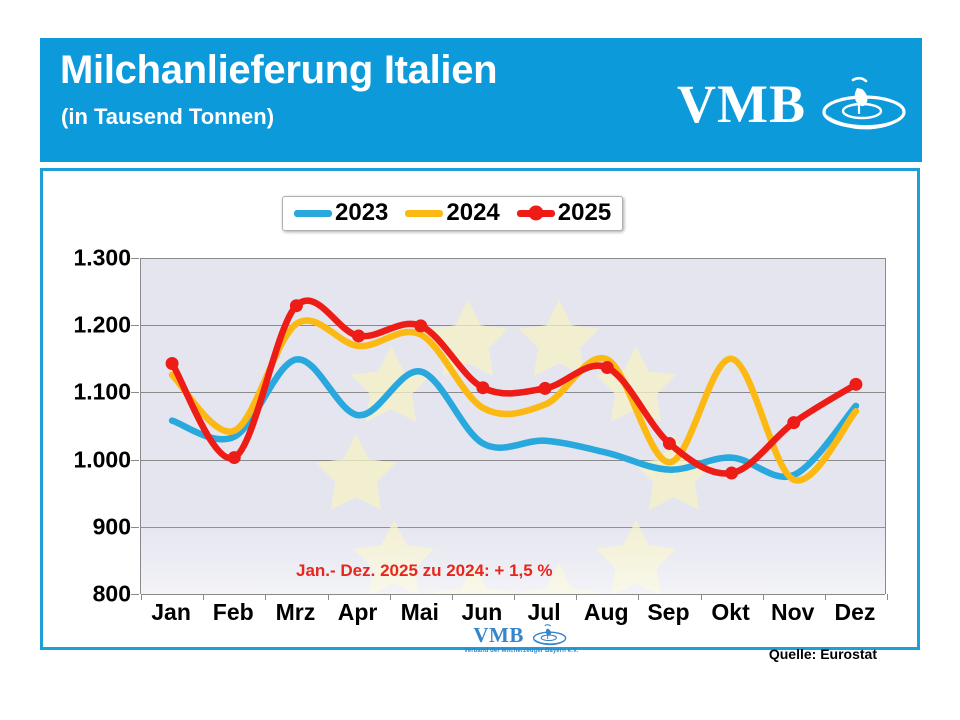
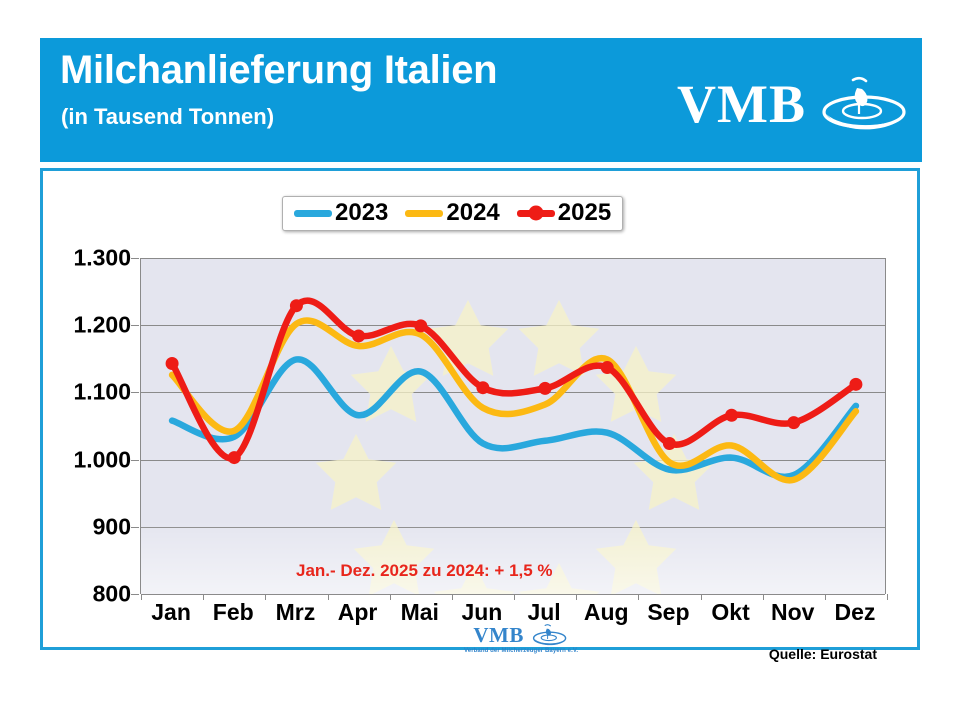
2023/Aug: 1010 -> 1040
2024/Okt: 1150 -> 1020
2025/Okt: 980 -> 1070
